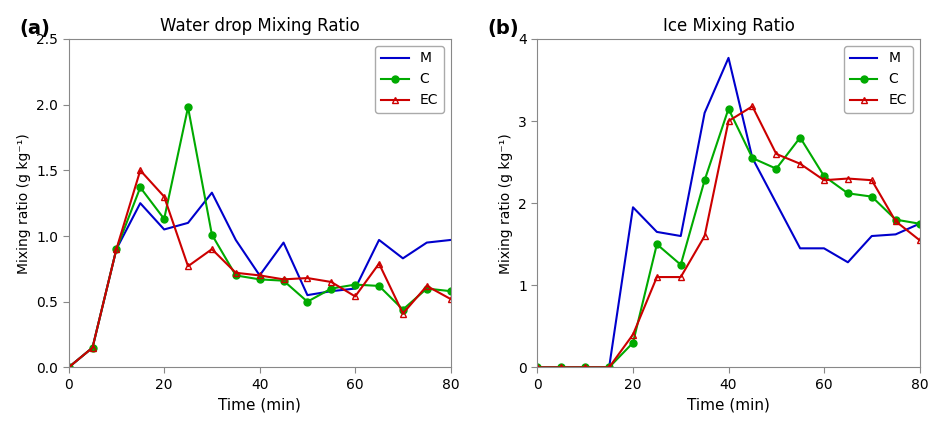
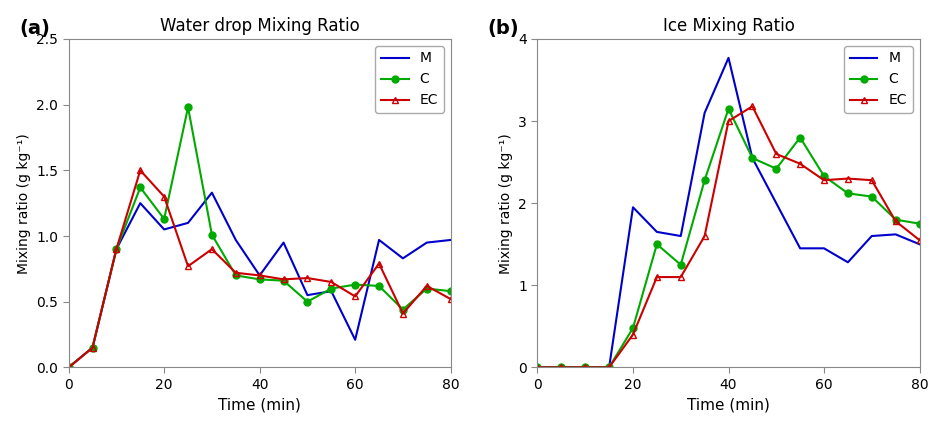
Water drop Mixing Ratio/M/60: 0.60 -> 0.21
Ice Mixing Ratio/C/20: 0.30 -> 0.48
Ice Mixing Ratio/M/80: 1.75 -> 1.50
